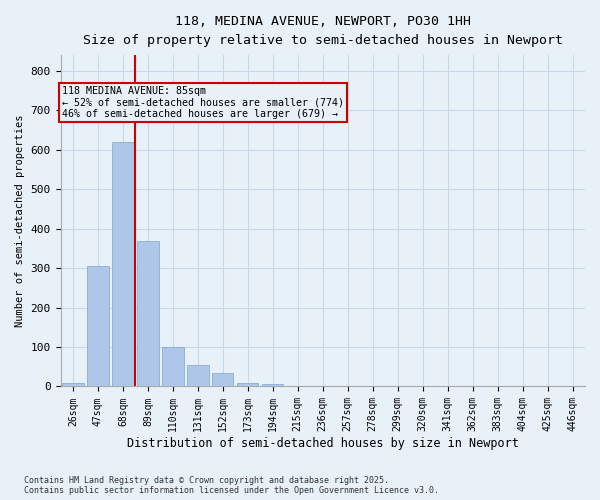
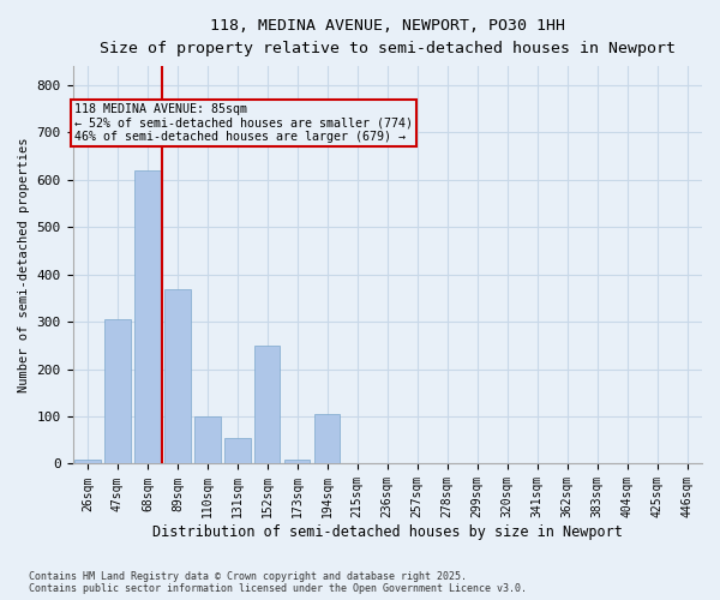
152sqm: 35 -> 250
194sqm: 5 -> 105
